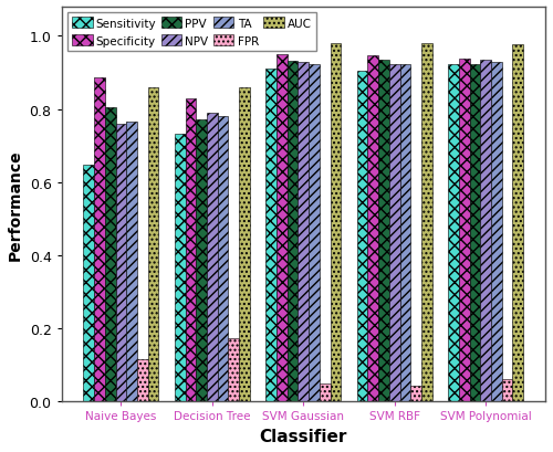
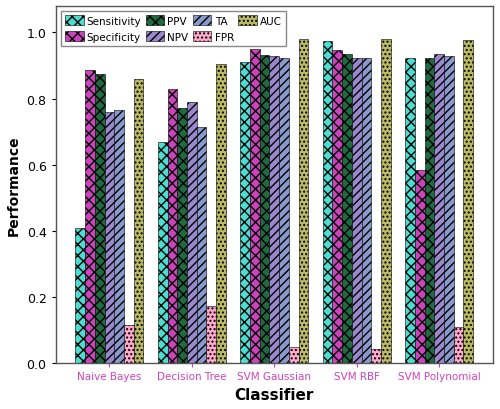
Sensitivity/Naive Bayes: 0.648 -> 0.410
PPV/Naive Bayes: 0.805 -> 0.875
Sensitivity/Decision Tree: 0.733 -> 0.670
TA/Decision Tree: 0.780 -> 0.715
AUC/Decision Tree: 0.860 -> 0.905
Sensitivity/SVM RBF: 0.905 -> 0.975
Specificity/SVM Polynomial: 0.938 -> 0.585
FPR/SVM Polynomial: 0.062 -> 0.110
